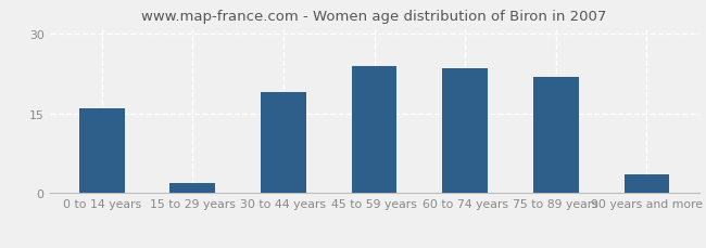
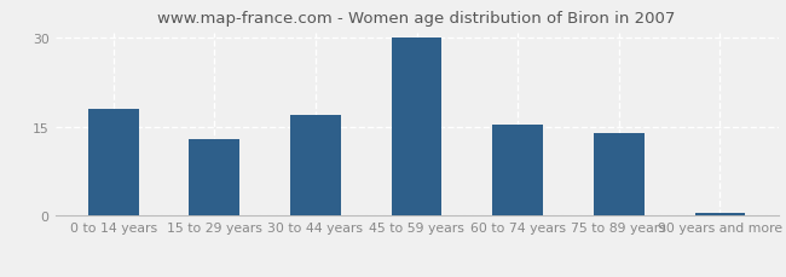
0 to 14 years: 16.0 -> 18.0
15 to 29 years: 2.0 -> 13.0
30 to 44 years: 19.0 -> 17.0
45 to 59 years: 24.0 -> 30.0
60 to 74 years: 23.5 -> 15.5
75 to 89 years: 22.0 -> 14.0
90 years and more: 3.5 -> 0.5
